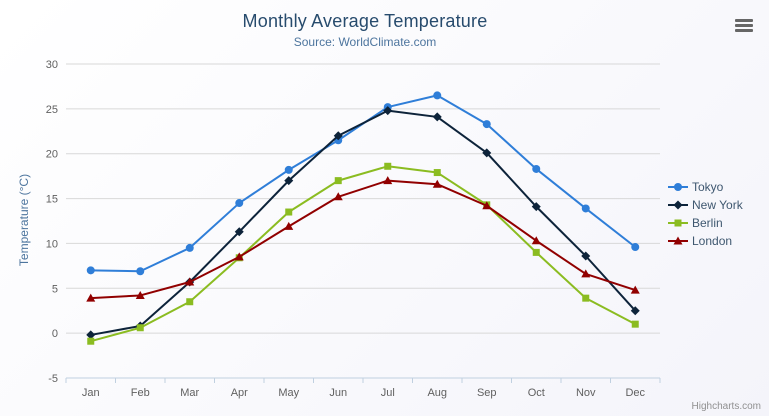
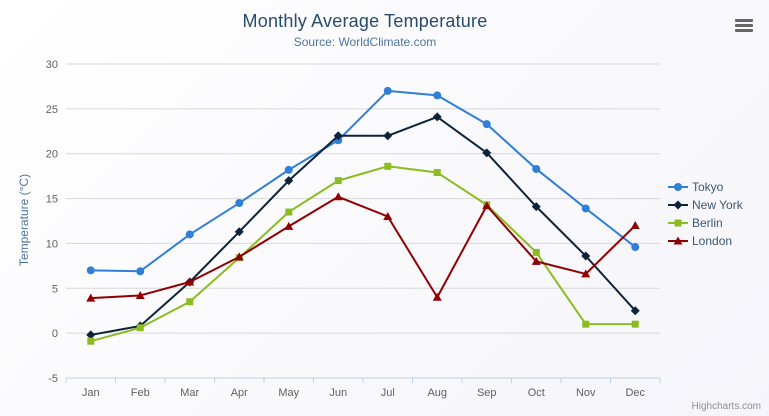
Tokyo/Mar: 10 -> 11
Tokyo/Jul: 25 -> 27
New York/Jul: 25 -> 22
London/Jul: 17 -> 13
London/Aug: 17 -> 4
London/Oct: 10 -> 8
Berlin/Nov: 4 -> 1
London/Dec: 5 -> 12
